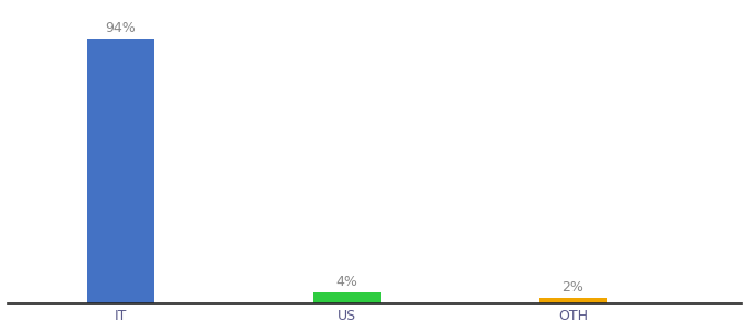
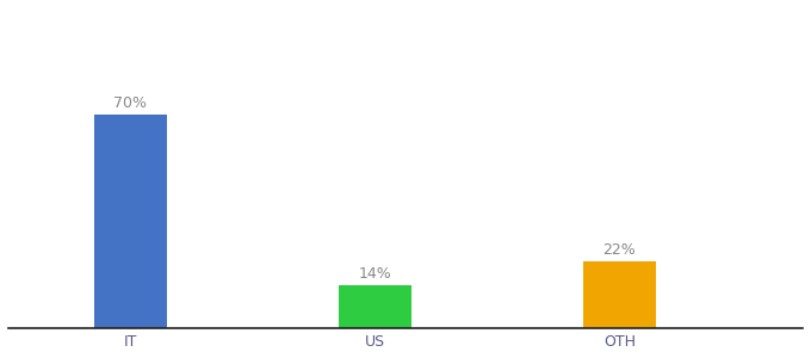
IT: 94% -> 70%
US: 4% -> 14%
OTH: 2% -> 22%
